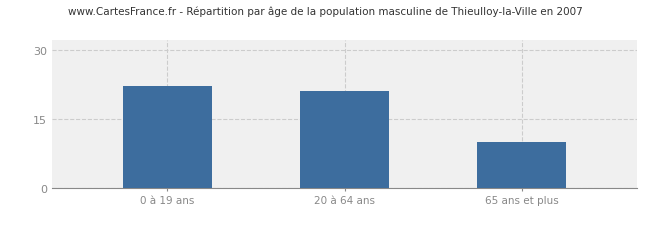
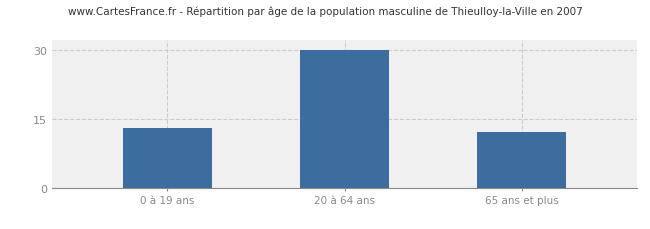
0 à 19 ans: 22 -> 13
20 à 64 ans: 21 -> 30
65 ans et plus: 10 -> 12
